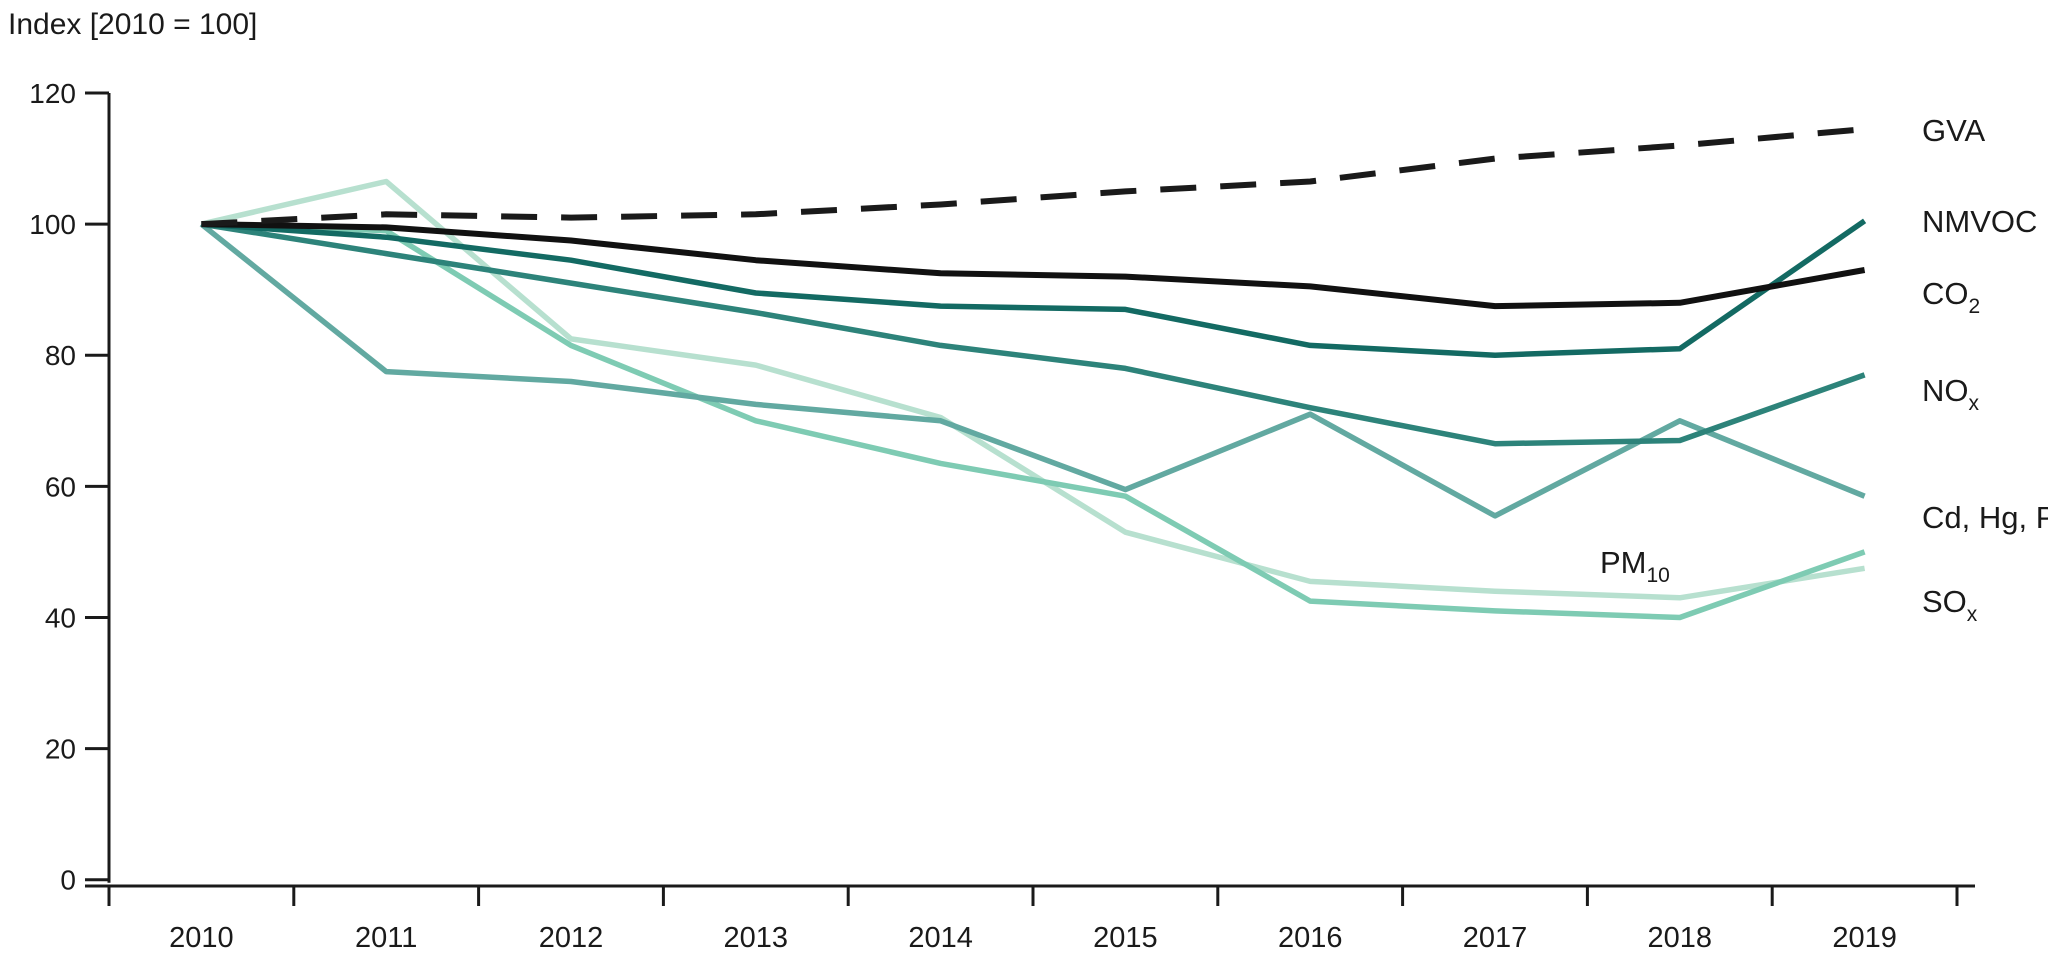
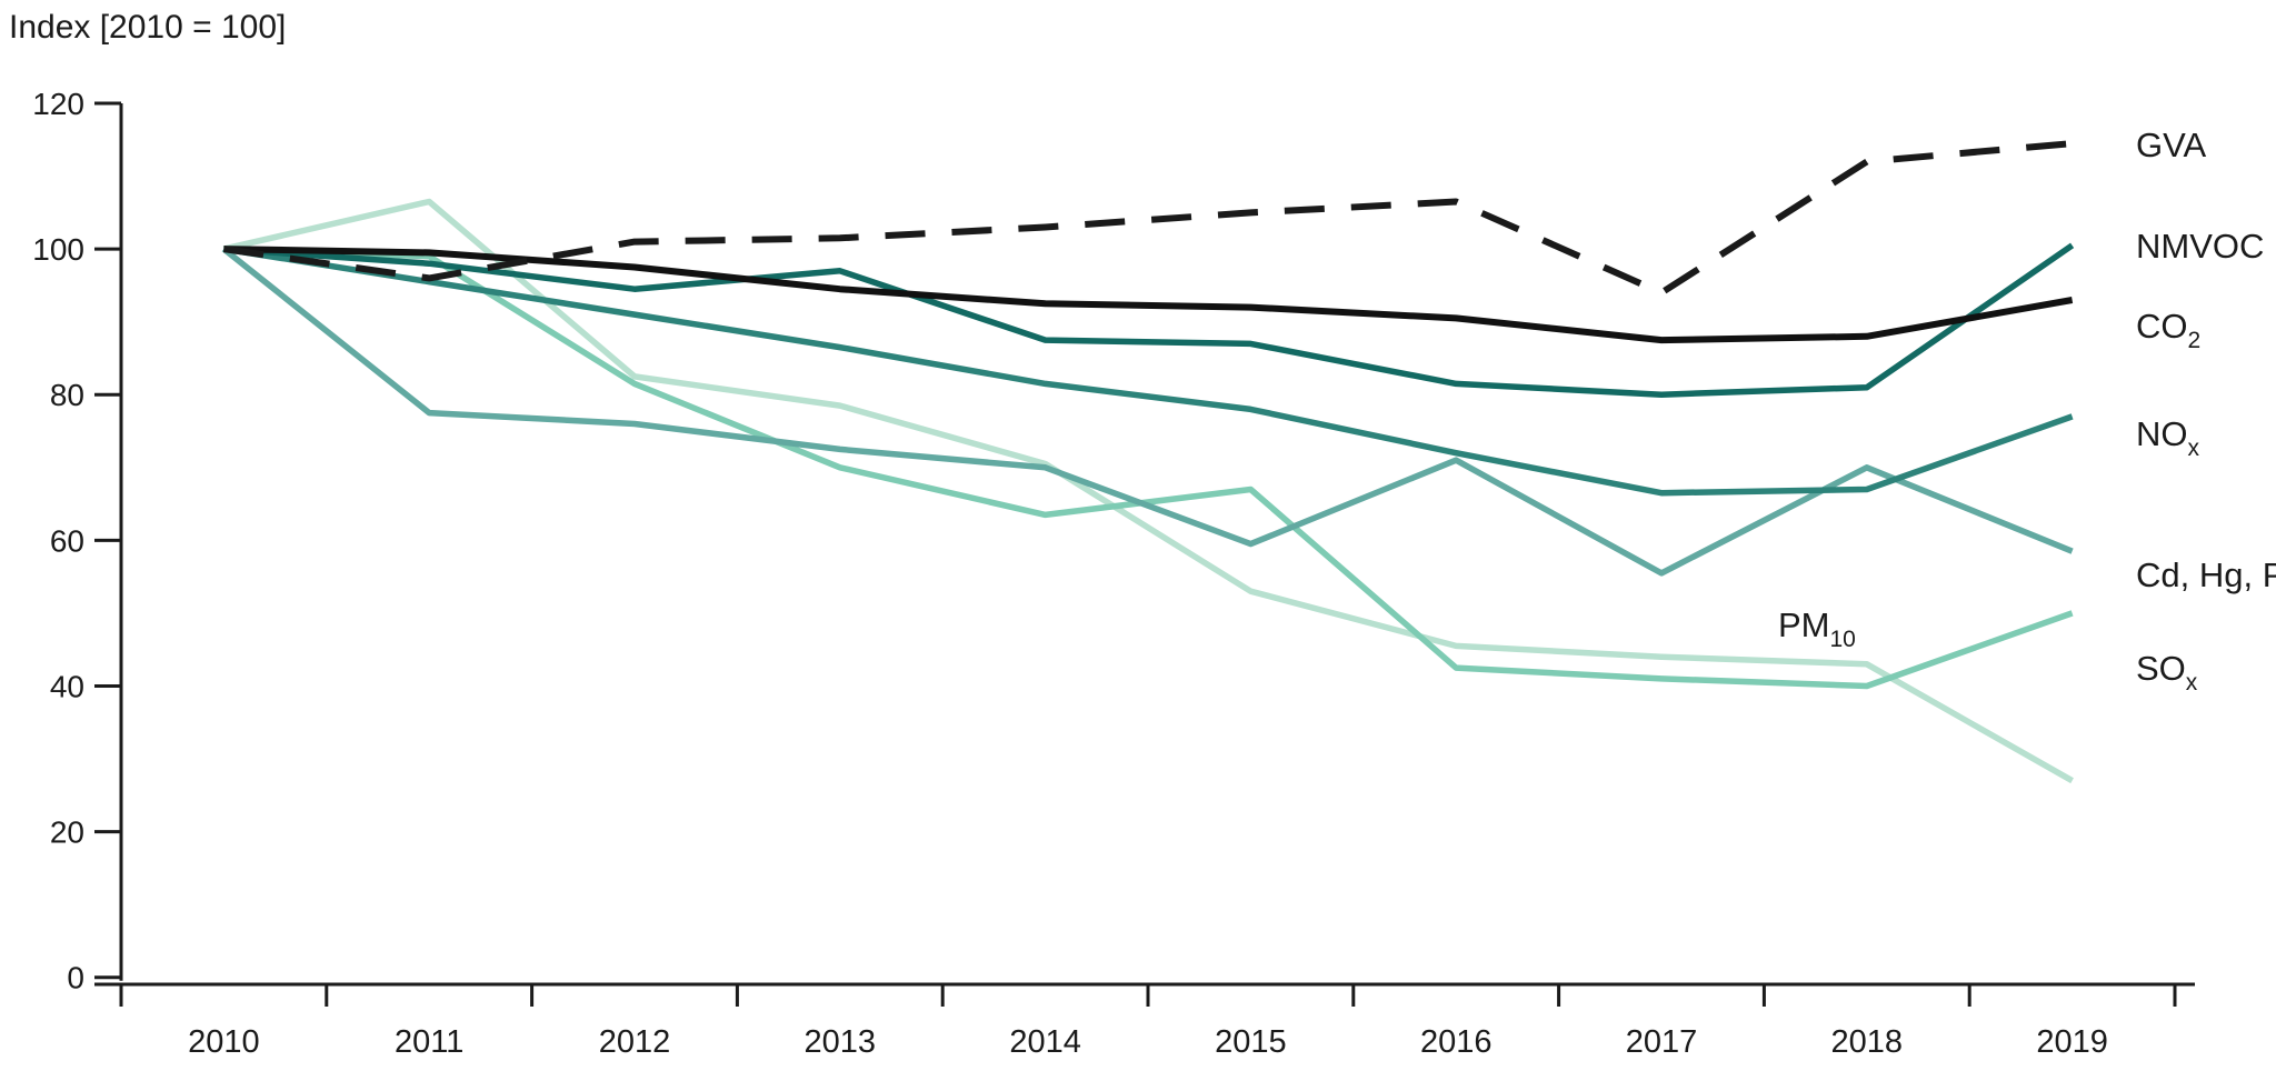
GVA/2011: 102 -> 96
NMVOC/2013: 90 -> 97
SOx/2015: 58 -> 67
GVA/2017: 110 -> 94
PM10/2019: 48 -> 27
